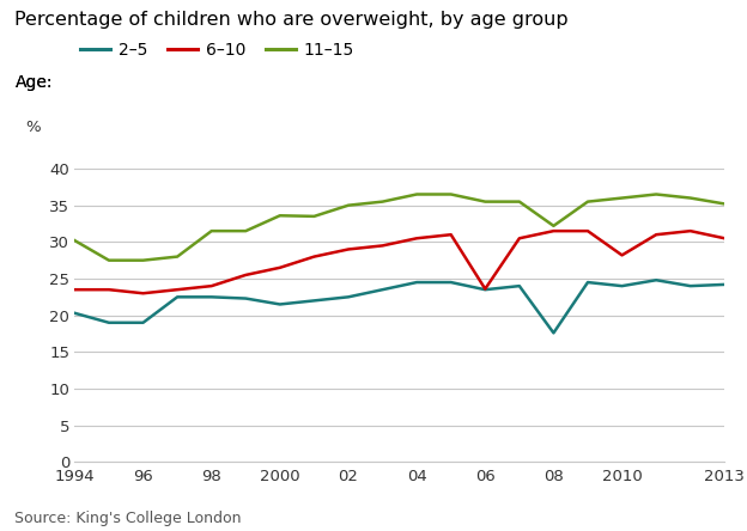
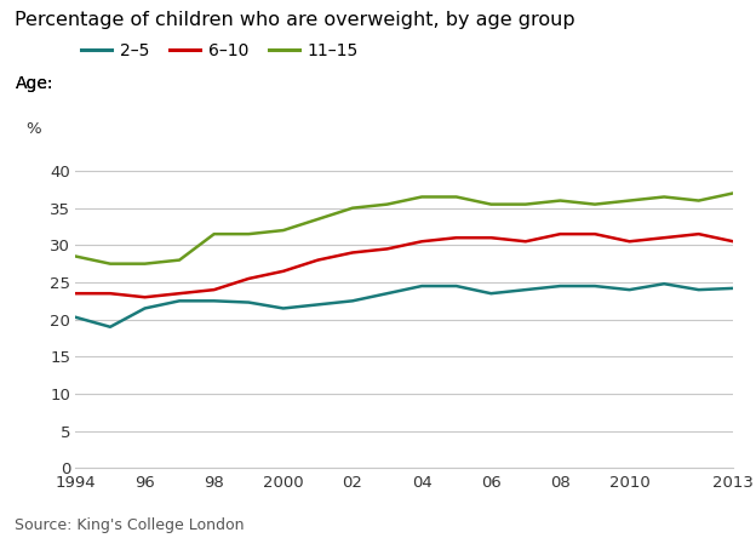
11–15/1994: 30.2 -> 28.5
2–5/96: 19.0 -> 21.5
11–15/2000: 33.6 -> 32.0
6–10/06: 23.6 -> 31.0
2–5/08: 17.6 -> 24.5
11–15/08: 32.2 -> 36.0
6–10/2010: 28.2 -> 30.5
11–15/2013: 35.2 -> 37.0
